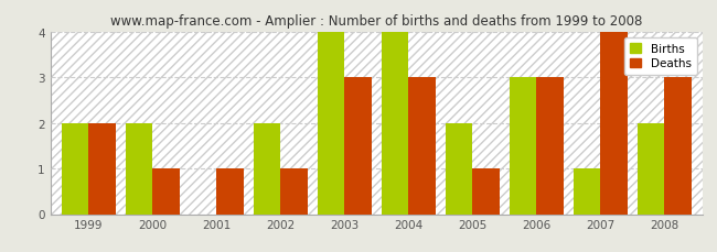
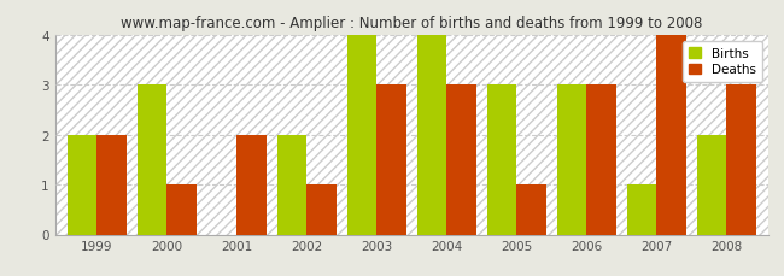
Births/2000: 2 -> 3
Deaths/2001: 1 -> 2
Births/2005: 2 -> 3
